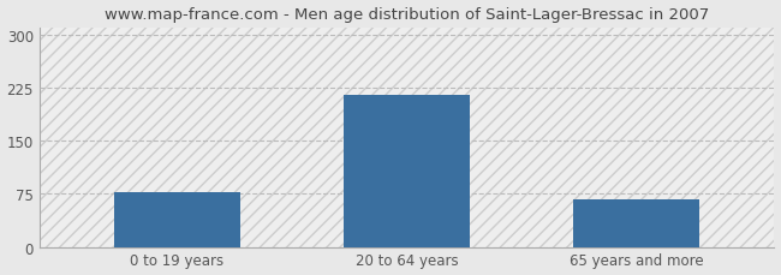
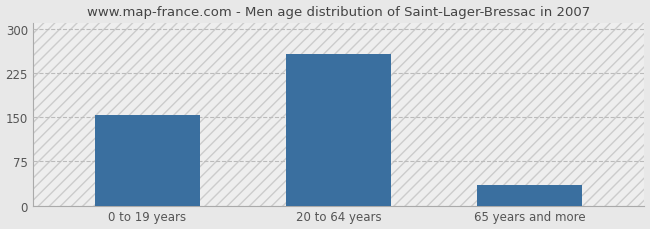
0 to 19 years: 78 -> 153
20 to 64 years: 214 -> 258
65 years and more: 68 -> 35
